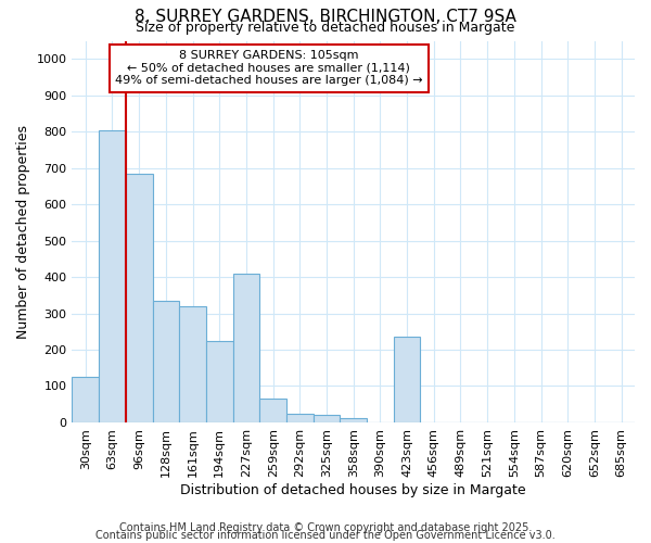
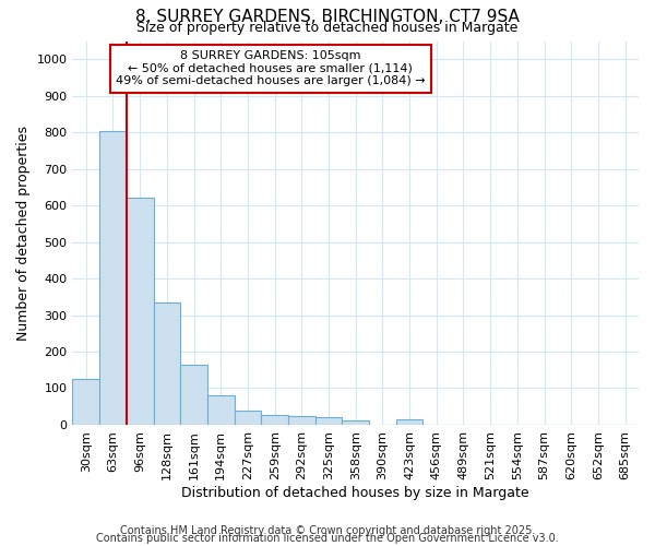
96sqm: 685 -> 620
161sqm: 320 -> 165
194sqm: 225 -> 82
227sqm: 410 -> 40
259sqm: 65 -> 28
423sqm: 235 -> 15
